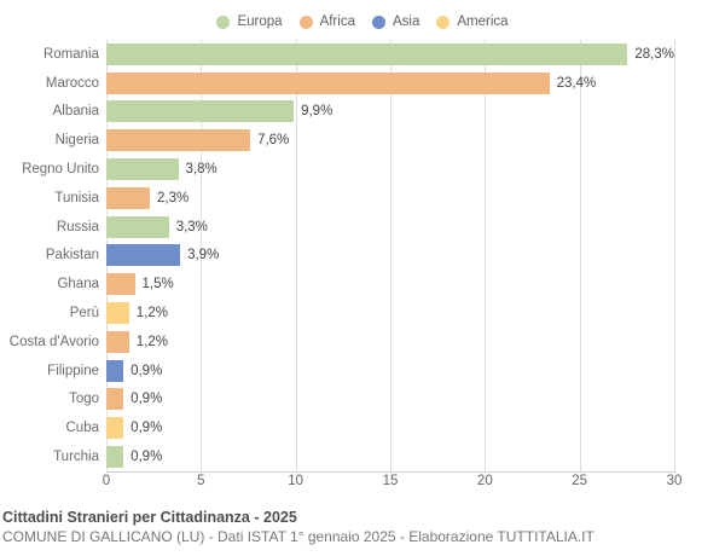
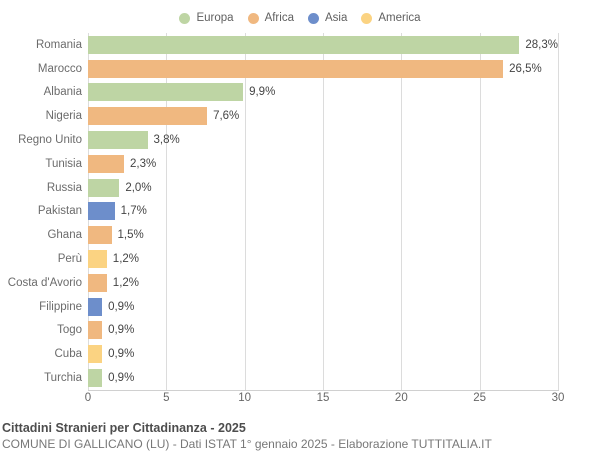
Marocco: 23,4% -> 26,5%
Russia: 3,3% -> 2,0%
Pakistan: 3,9% -> 1,7%
